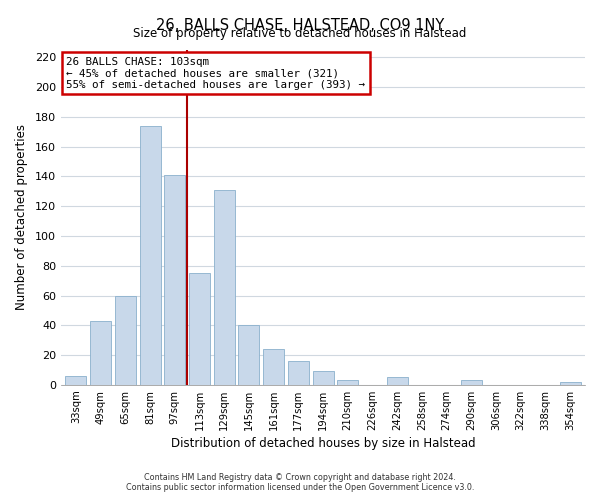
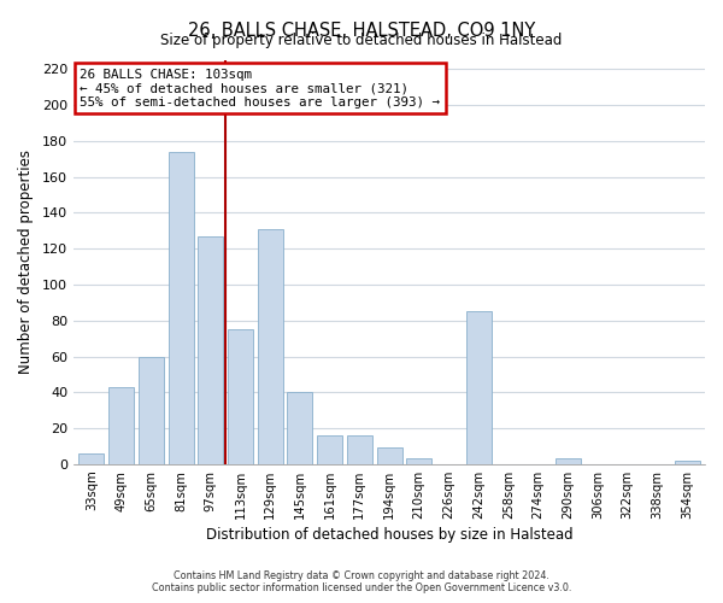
97sqm: 141 -> 127
161sqm: 24 -> 16
242sqm: 5 -> 85
